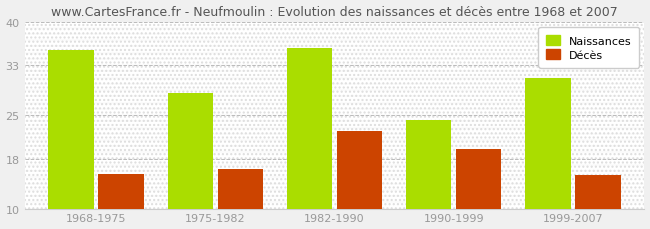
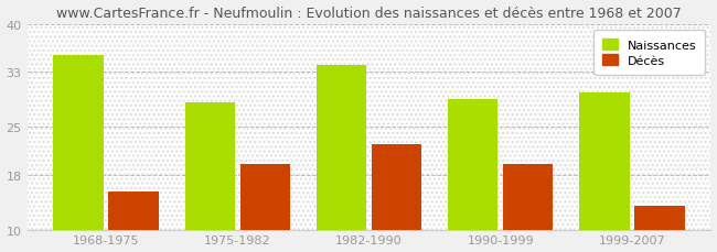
Décès/1975-1982: 16.4 -> 19.5
Naissances/1982-1990: 35.8 -> 34.0
Naissances/1990-1999: 24.2 -> 29.0
Naissances/1999-2007: 31.0 -> 30.0
Décès/1999-2007: 15.4 -> 13.5
